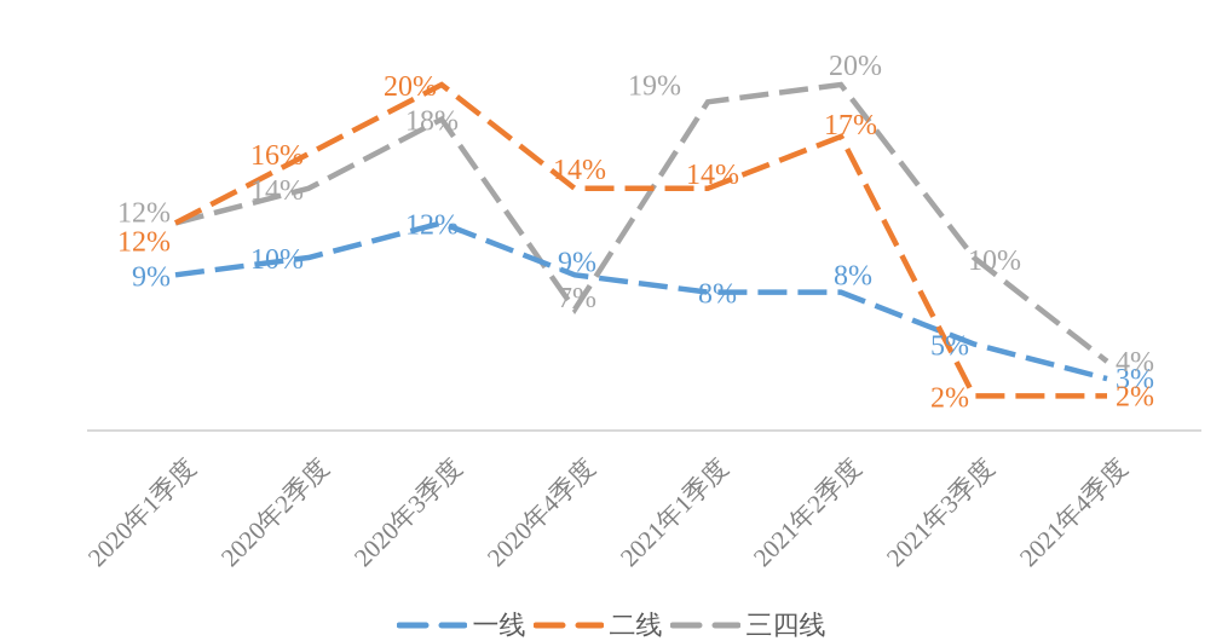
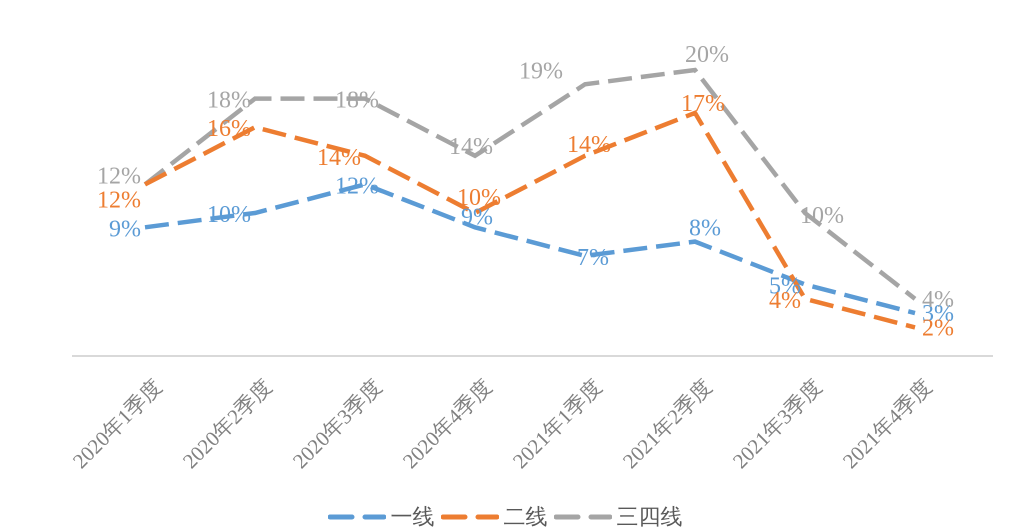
三四线/2020年2季度: 14% -> 18%
二线/2020年3季度: 20% -> 14%
二线/2020年4季度: 14% -> 10%
三四线/2020年4季度: 7% -> 14%
一线/2021年1季度: 8% -> 7%
二线/2021年3季度: 2% -> 4%
